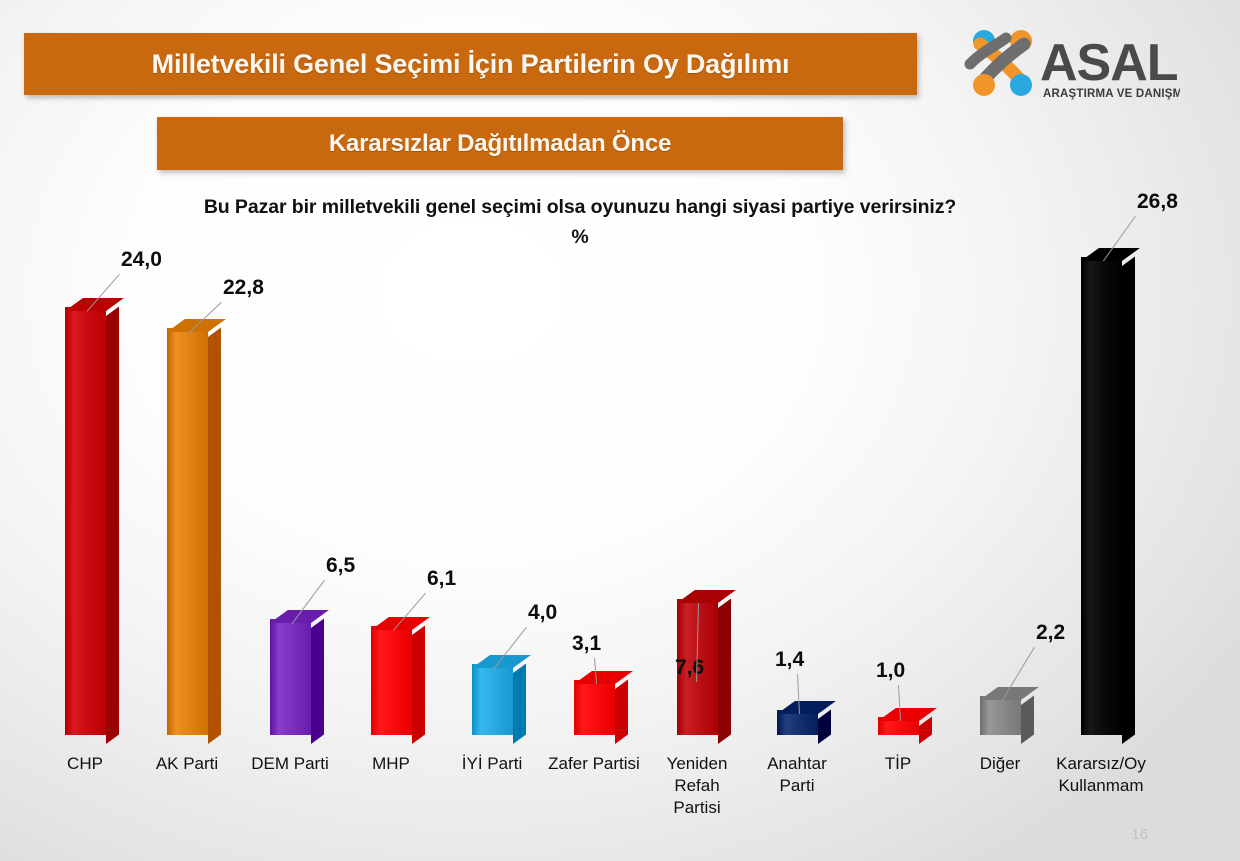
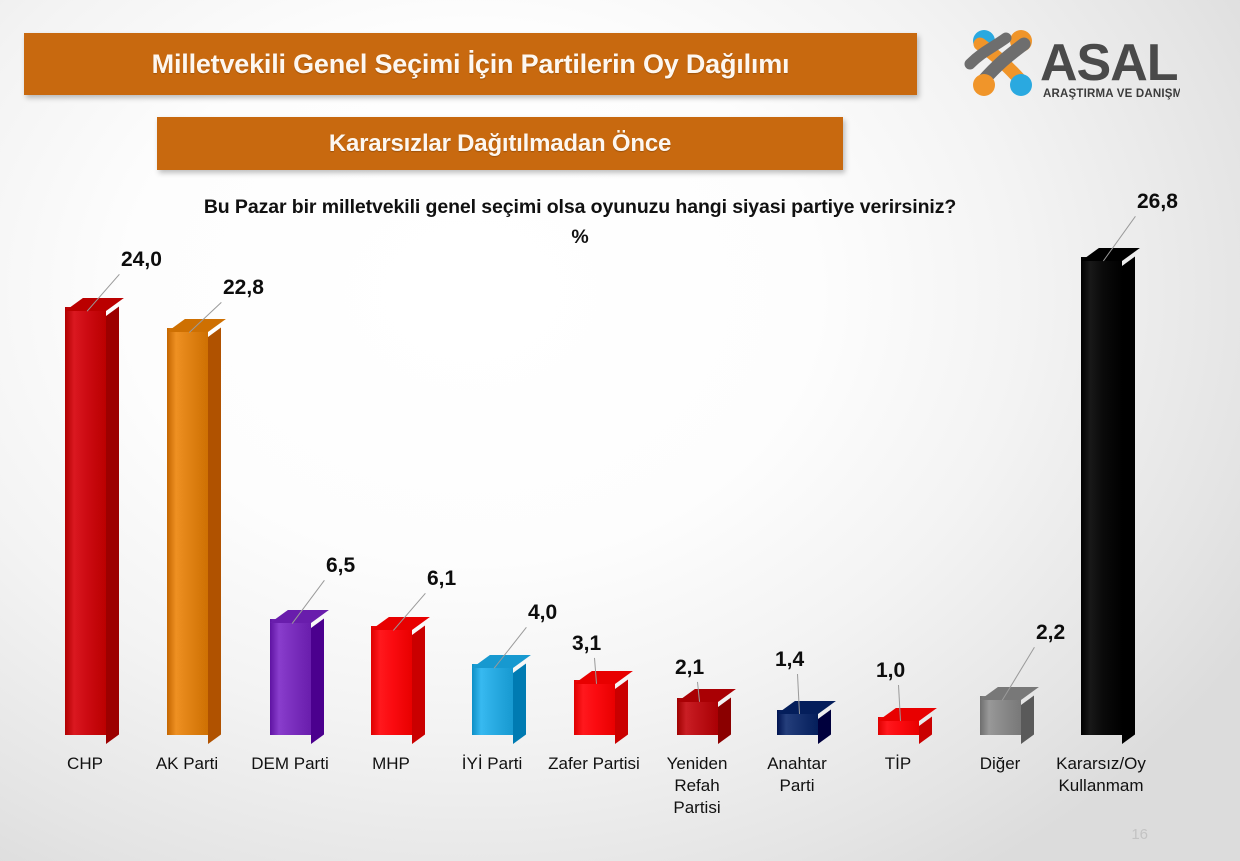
Yeniden Refah Partisi: 7,6 -> 2,1
